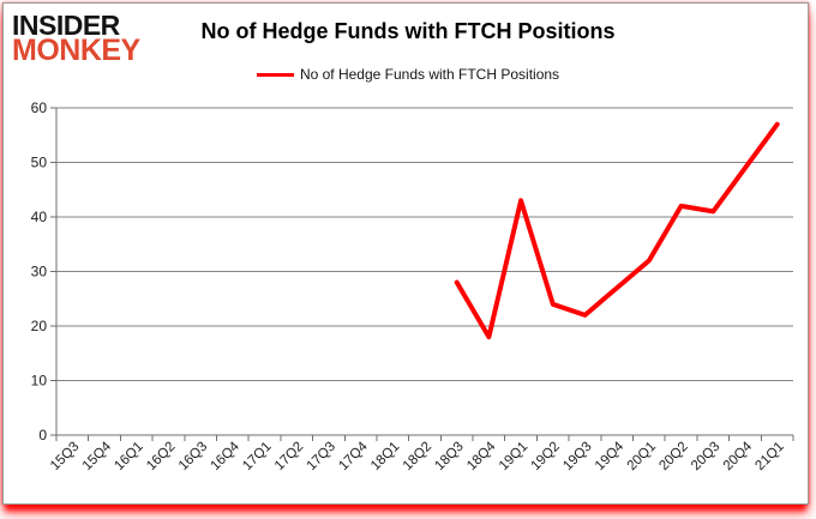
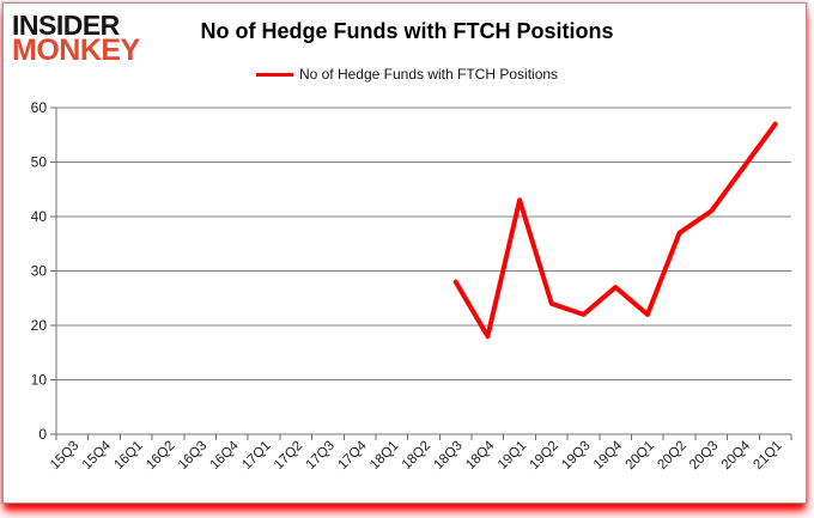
20Q1: 32 -> 22
20Q2: 42 -> 37
